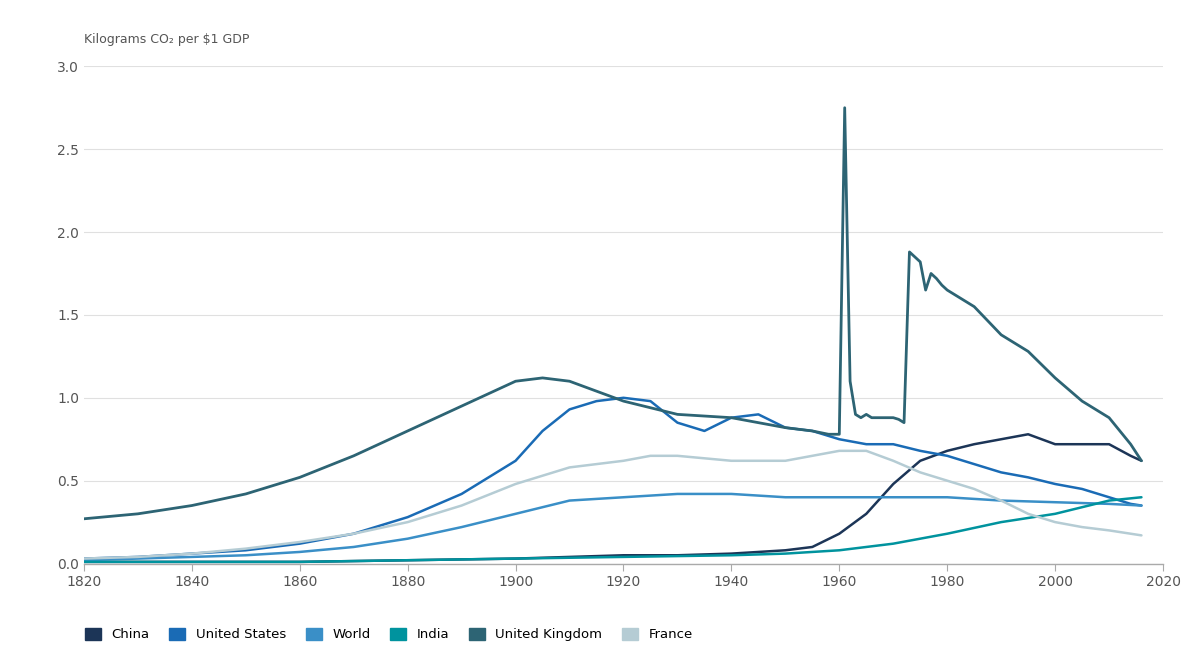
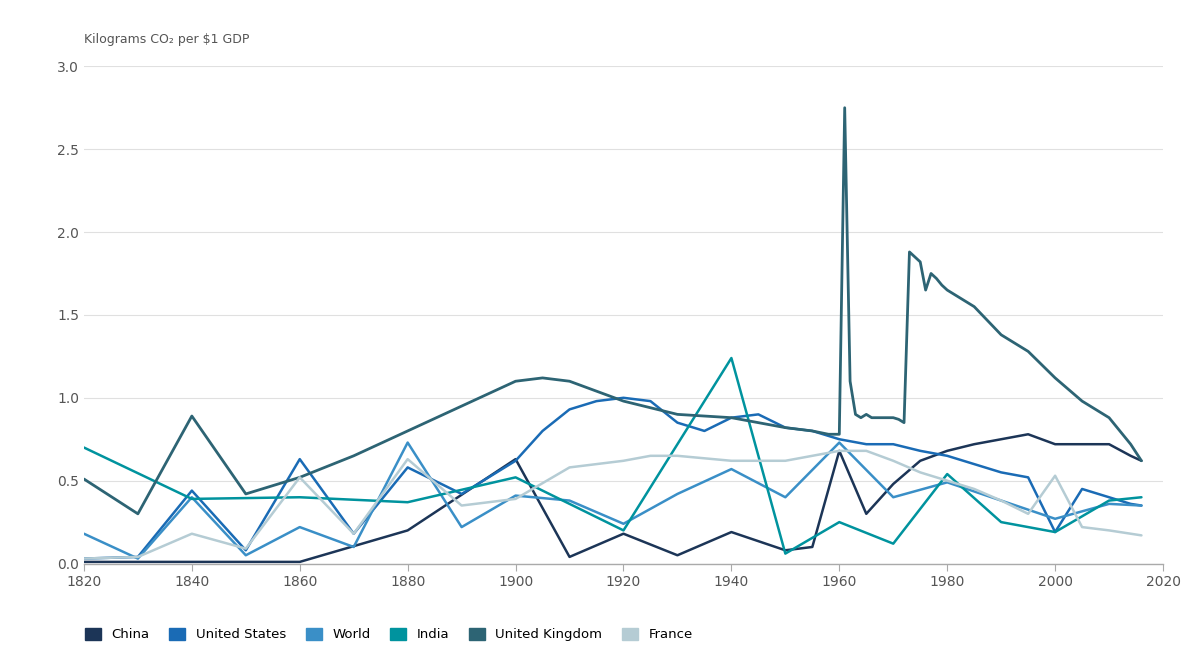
World/1820: 0.02 -> 0.18
India/1820: 0.01 -> 0.70
United Kingdom/1820: 0.27 -> 0.51
United States/1840: 0.06 -> 0.44
World/1840: 0.04 -> 0.40
India/1840: 0.01 -> 0.39
United Kingdom/1840: 0.35 -> 0.89
France/1840: 0.06 -> 0.18
United States/1860: 0.12 -> 0.63
World/1860: 0.07 -> 0.22
India/1860: 0.01 -> 0.40
France/1860: 0.13 -> 0.52
China/1880: 0.02 -> 0.20
United States/1880: 0.28 -> 0.58
World/1880: 0.15 -> 0.73
India/1880: 0.02 -> 0.37
France/1880: 0.25 -> 0.63
China/1900: 0.03 -> 0.63
World/1900: 0.30 -> 0.41
India/1900: 0.03 -> 0.52
France/1900: 0.48 -> 0.39
China/1920: 0.05 -> 0.18
World/1920: 0.40 -> 0.24
India/1920: 0.04 -> 0.20
China/1940: 0.06 -> 0.19
World/1940: 0.42 -> 0.57
India/1940: 0.05 -> 1.24
China/1960: 0.18 -> 0.68
World/1960: 0.40 -> 0.73
India/1960: 0.08 -> 0.25
World/1980: 0.40 -> 0.49
India/1980: 0.18 -> 0.54
United States/2000: 0.48 -> 0.19
World/2000: 0.37 -> 0.27
India/2000: 0.30 -> 0.19
France/2000: 0.25 -> 0.53
